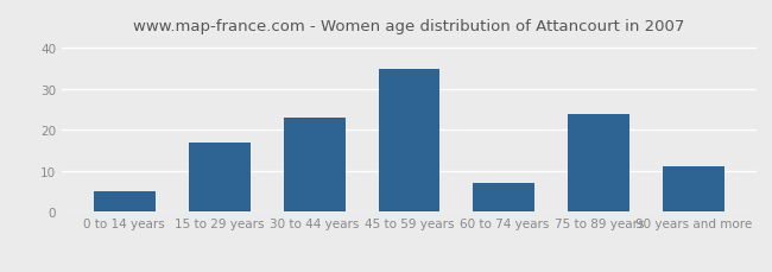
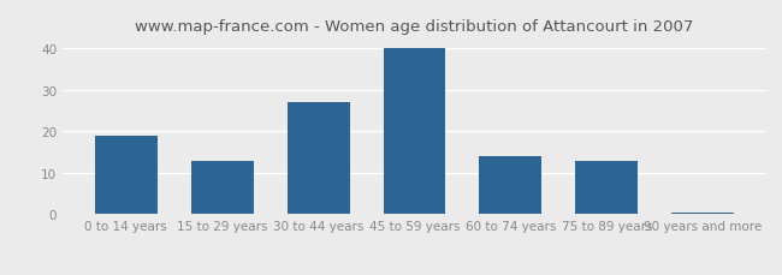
0 to 14 years: 5.0 -> 19.0
15 to 29 years: 17.0 -> 13.0
30 to 44 years: 23.0 -> 27.0
45 to 59 years: 35.0 -> 40.0
60 to 74 years: 7.0 -> 14.0
75 to 89 years: 24.0 -> 13.0
90 years and more: 11.0 -> 0.5
